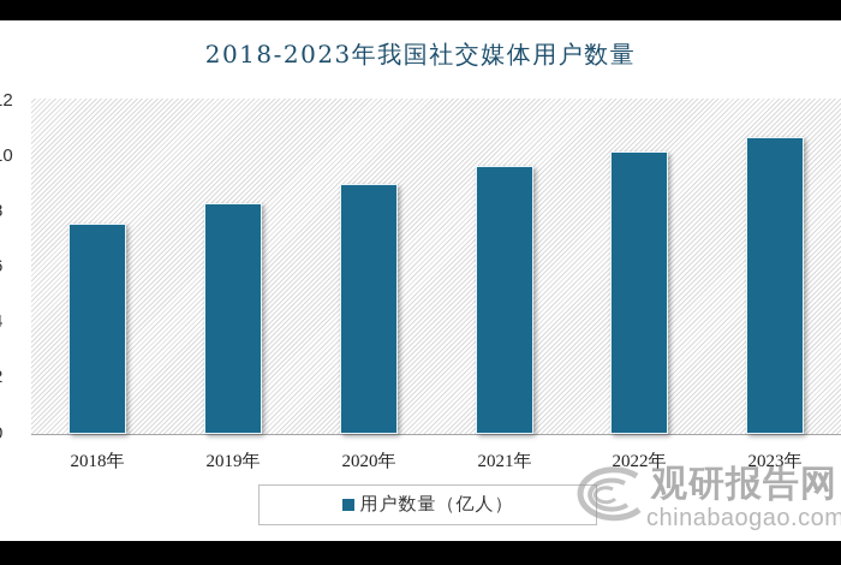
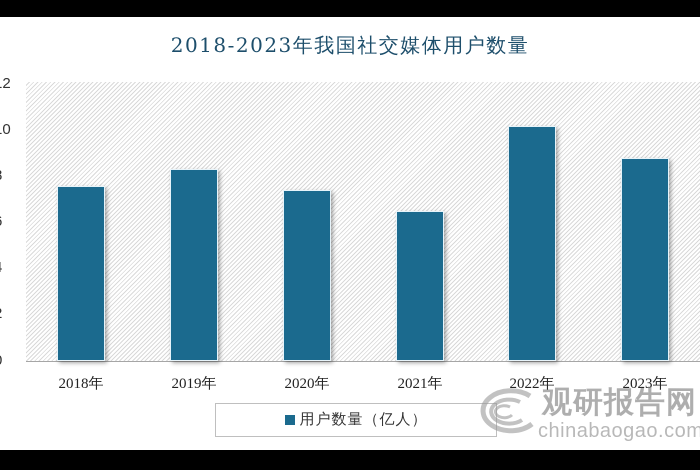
2020年: 9.0 -> 7.4
2021年: 9.7 -> 6.5
2023年: 10.7 -> 8.8
